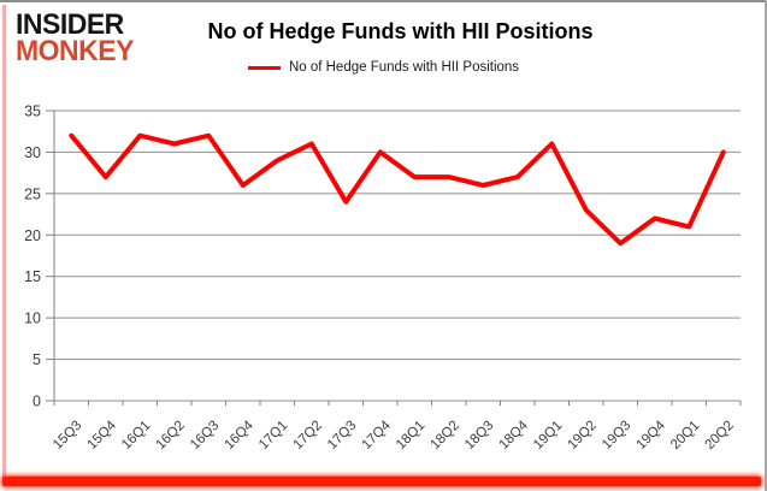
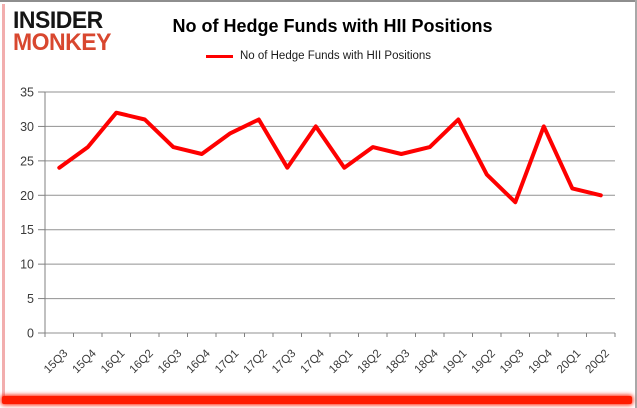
15Q3: 32 -> 24
16Q3: 32 -> 27
18Q1: 27 -> 24
19Q4: 22 -> 30
20Q2: 30 -> 20
